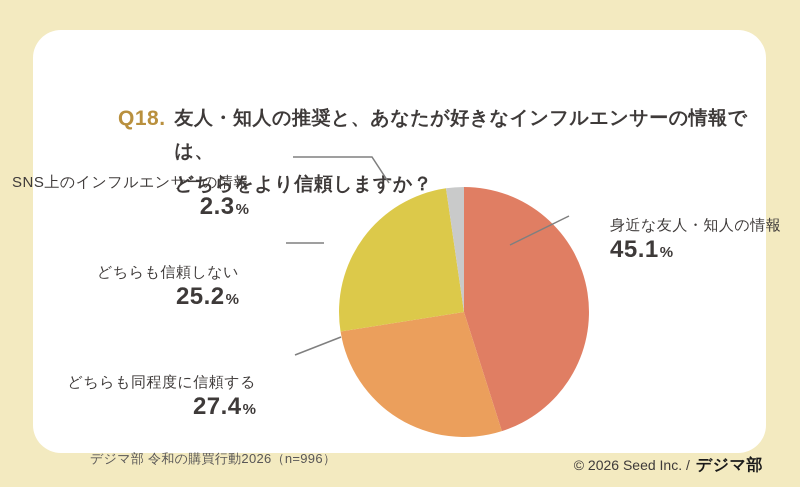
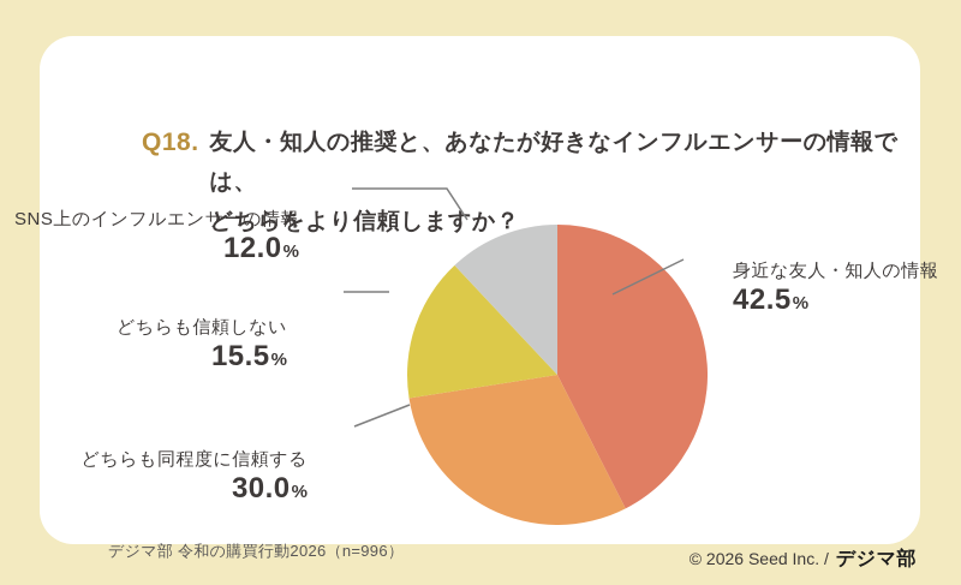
身近な友人・知人の情報: 45.1 -> 42.5
どちらも同程度に信頼する: 27.4 -> 30.0
どちらも信頼しない: 25.2 -> 15.5
SNS上のインフルエンサーの情報: 2.3 -> 12.0
